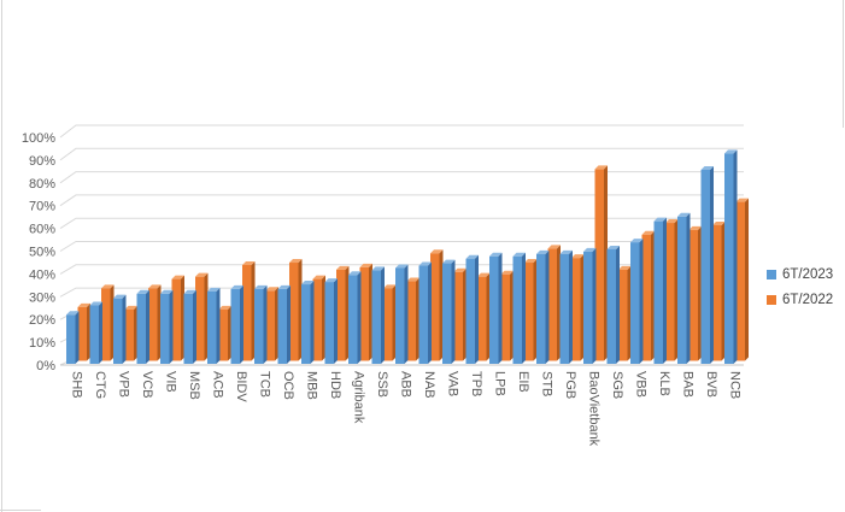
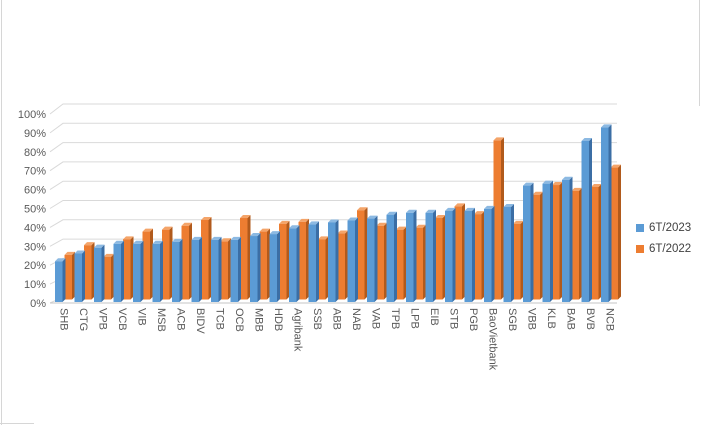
6T/2022/CTG: 31% -> 28%
6T/2022/ACB: 22% -> 38%
6T/2023/VBB: 52% -> 60%
